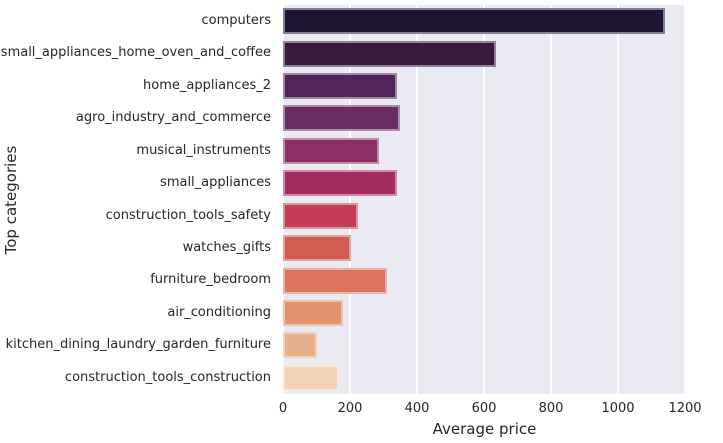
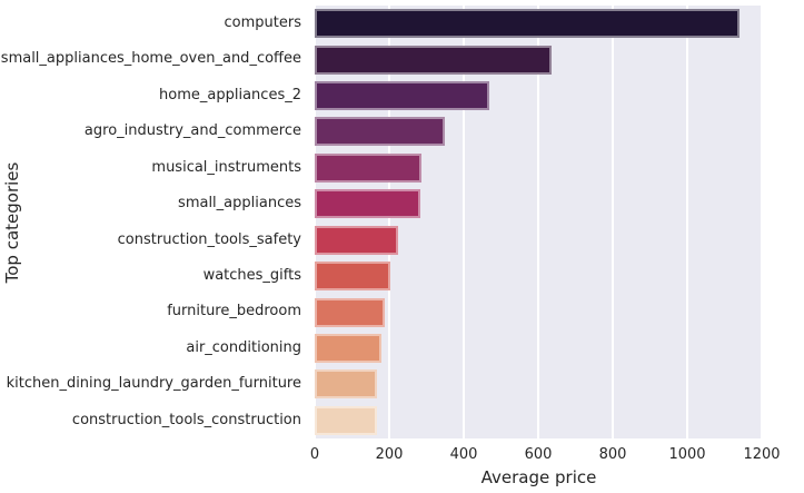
home_appliances_2: 340 -> 470
small_appliances: 340 -> 280
furniture_bedroom: 310 -> 190
kitchen_dining_laundry_garden_furniture: 100 -> 170
